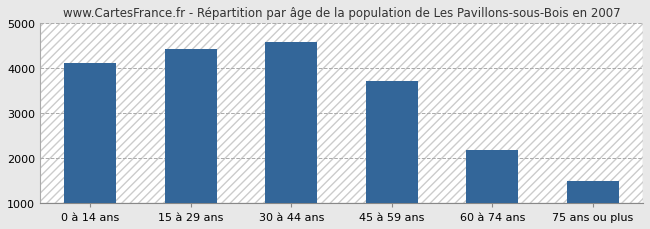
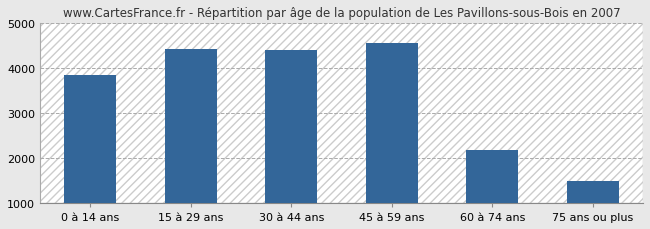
0 à 14 ans: 4100 -> 3850
30 à 44 ans: 4570 -> 4400
45 à 59 ans: 3720 -> 4550
